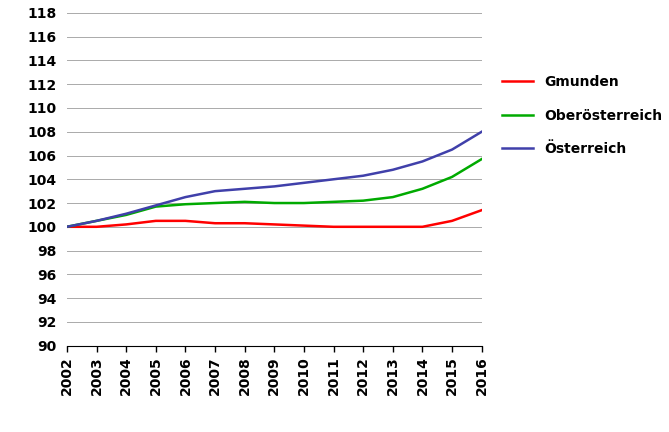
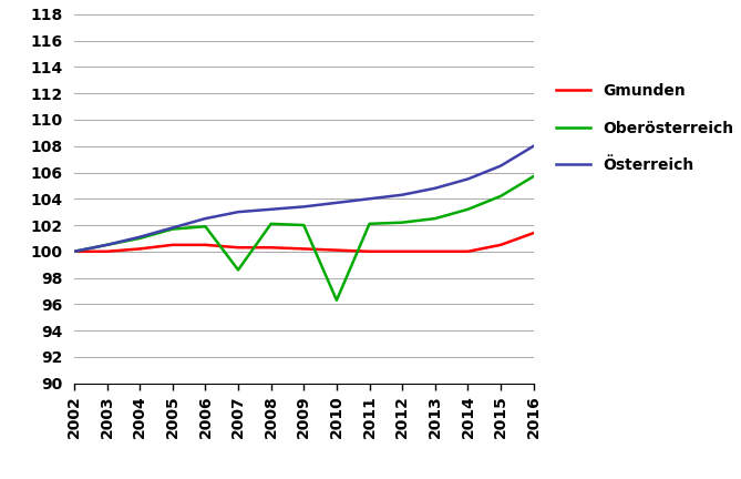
Oberösterreich/2007: 102.0 -> 98.6
Oberösterreich/2010: 102.0 -> 96.3
